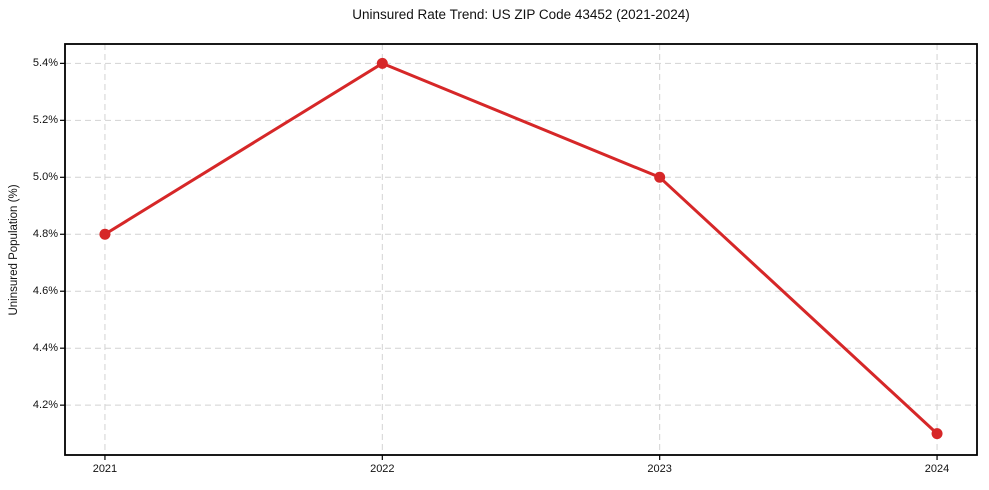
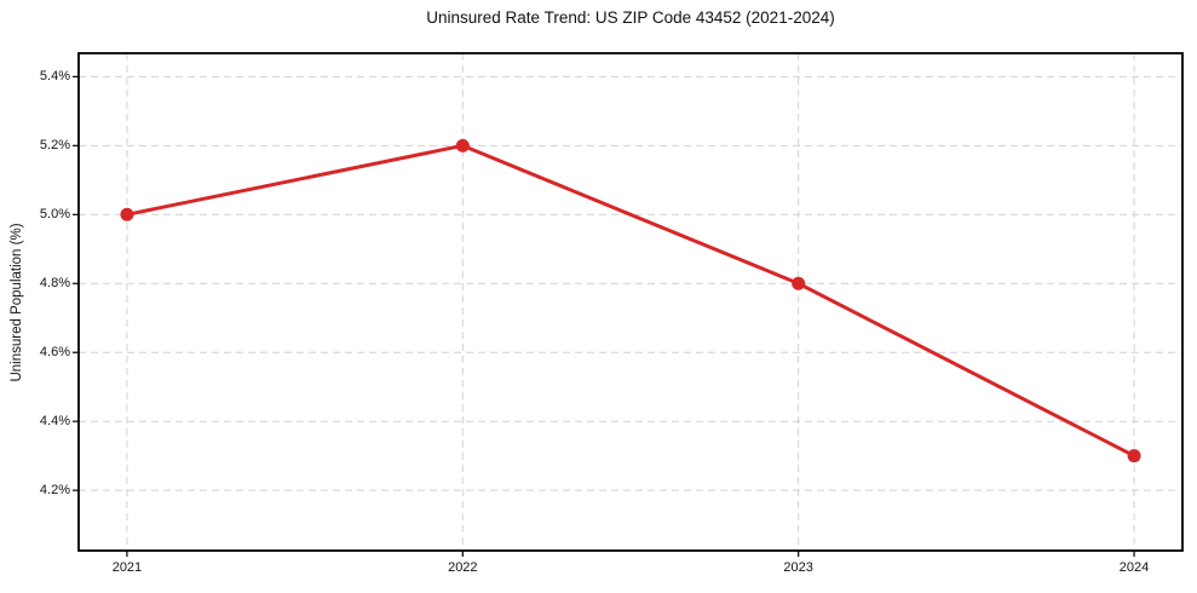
2021: 4.8% -> 5.0%
2022: 5.4% -> 5.2%
2023: 5.0% -> 4.8%
2024: 4.1% -> 4.3%
